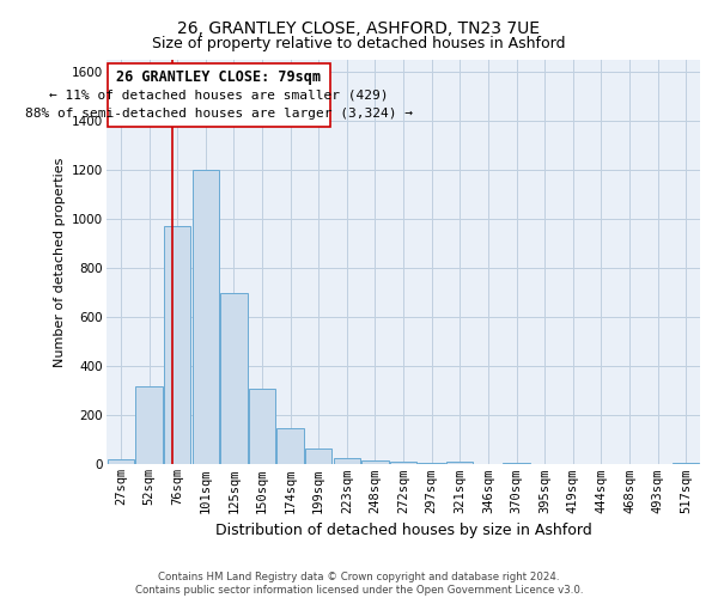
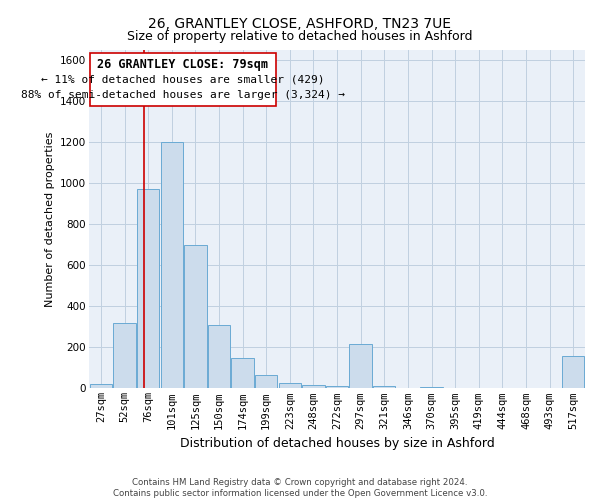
297sqm: 5 -> 215
517sqm: 5 -> 160
